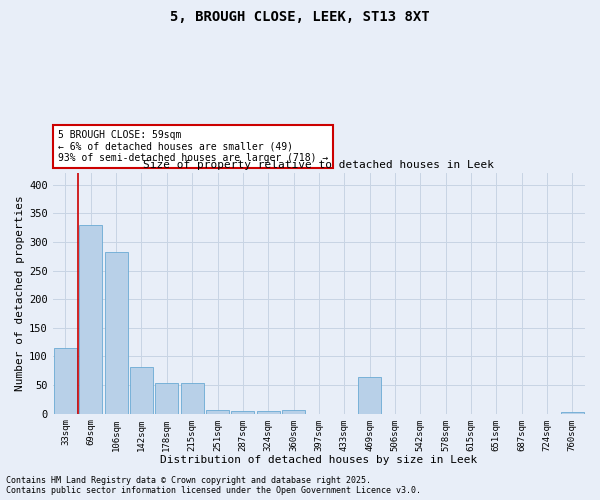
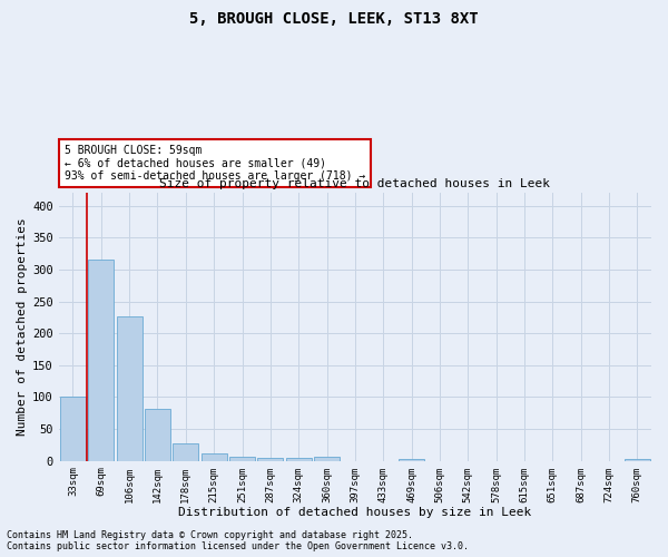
33sqm: 114 -> 100
69sqm: 330 -> 315
106sqm: 282 -> 226
178sqm: 54 -> 28
215sqm: 54 -> 12
469sqm: 64 -> 3
